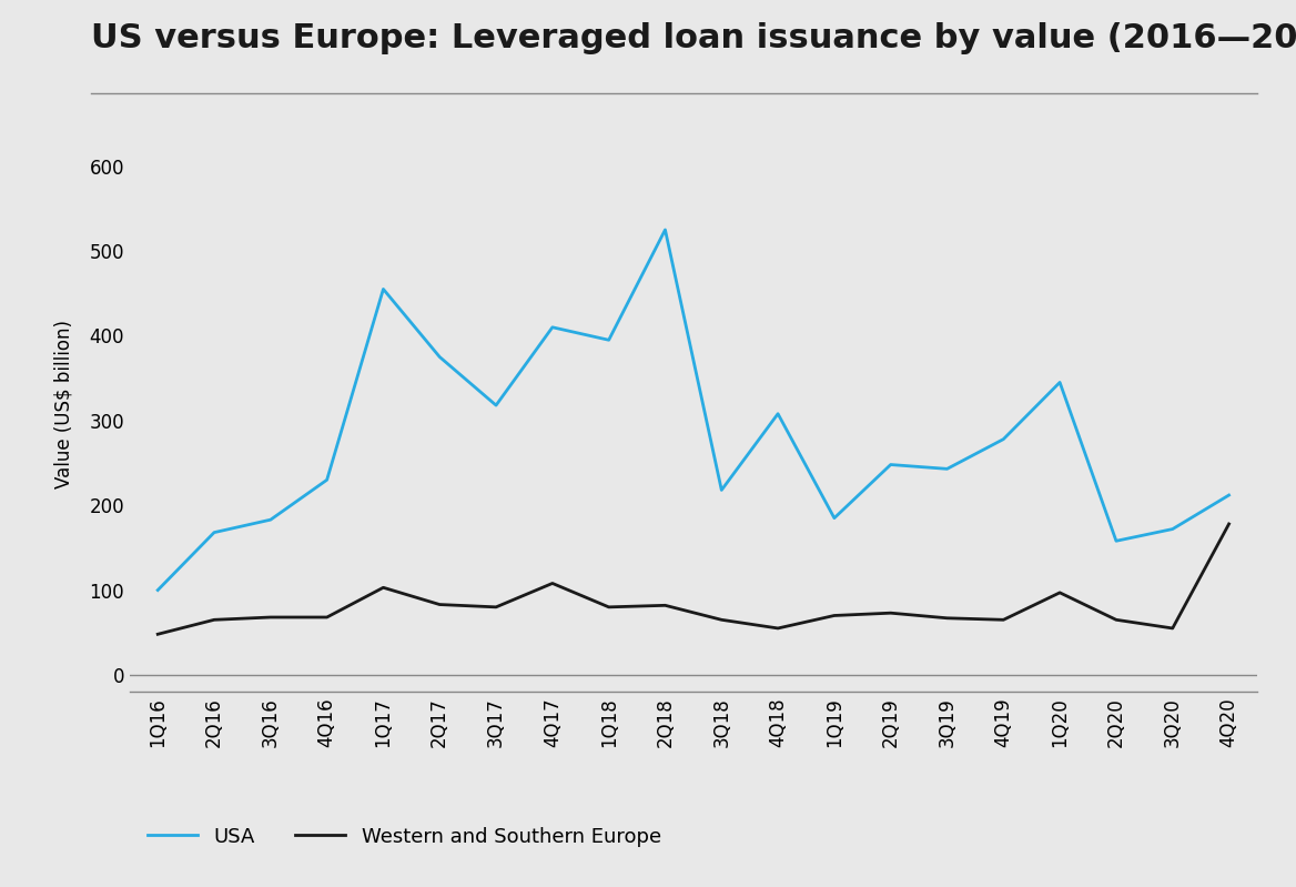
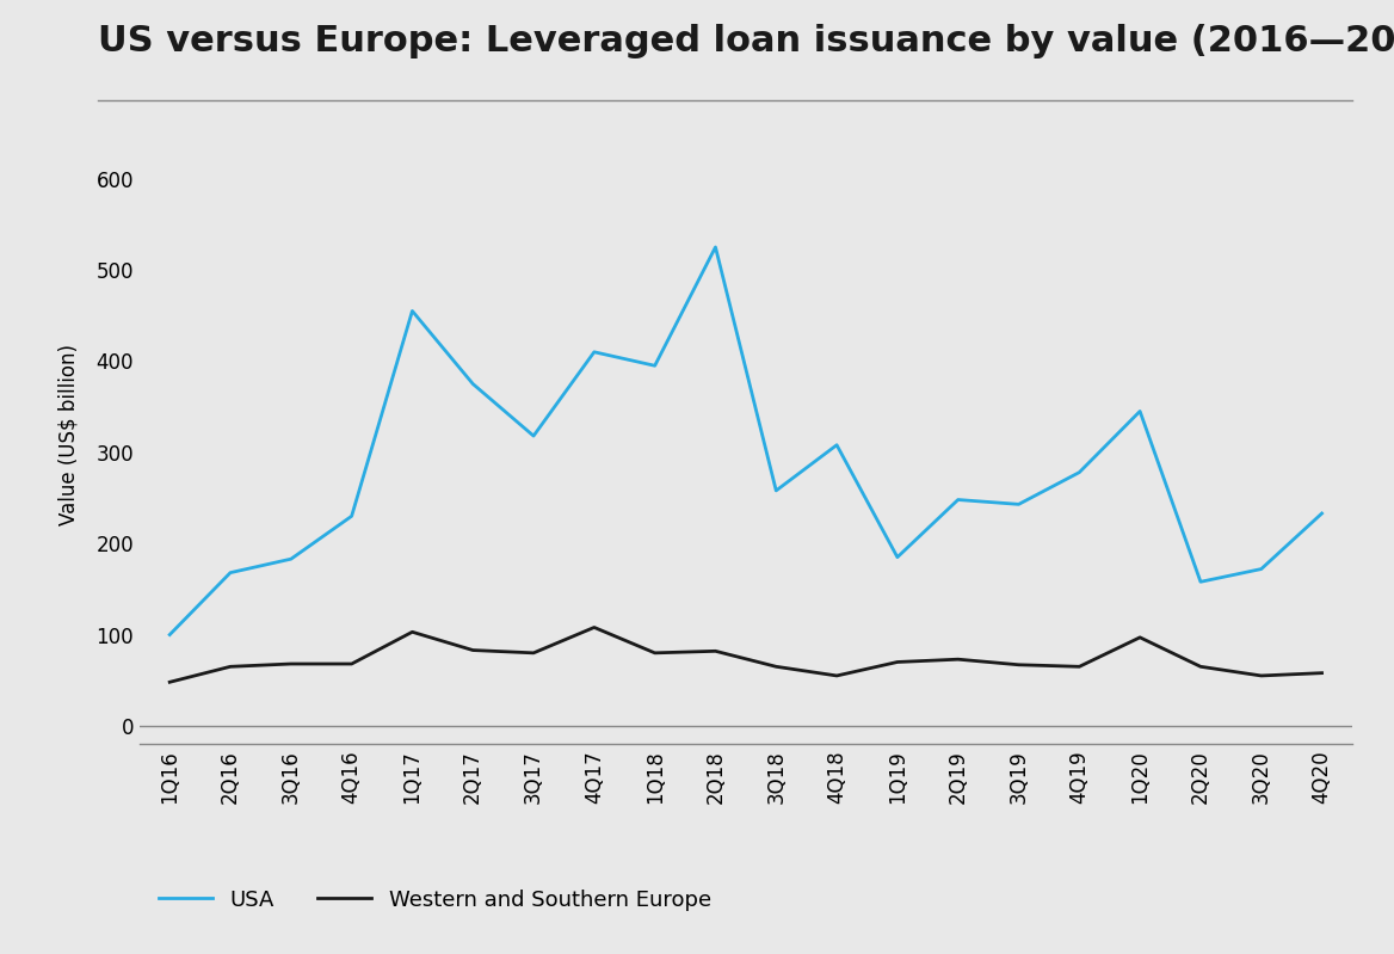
USA/3Q18: 218 -> 258
USA/4Q20: 212 -> 233
Western and Southern Europe/4Q20: 178 -> 58
